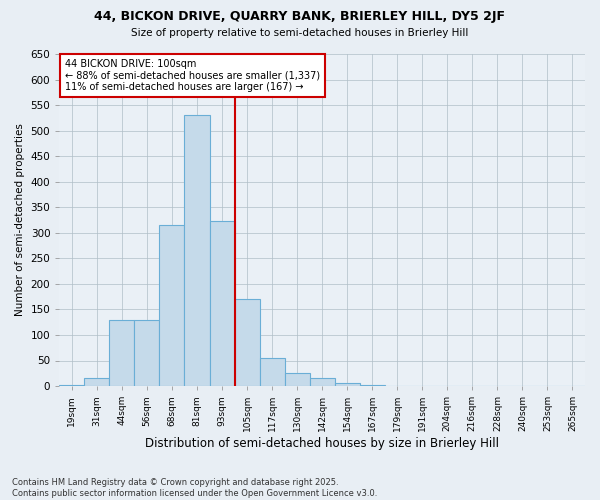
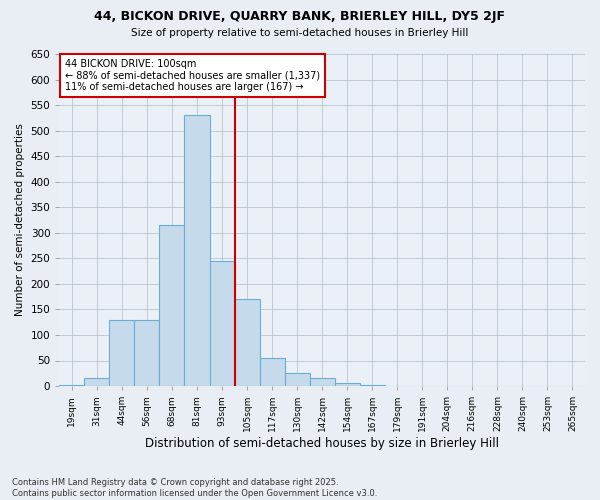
93sqm: 324 -> 245
